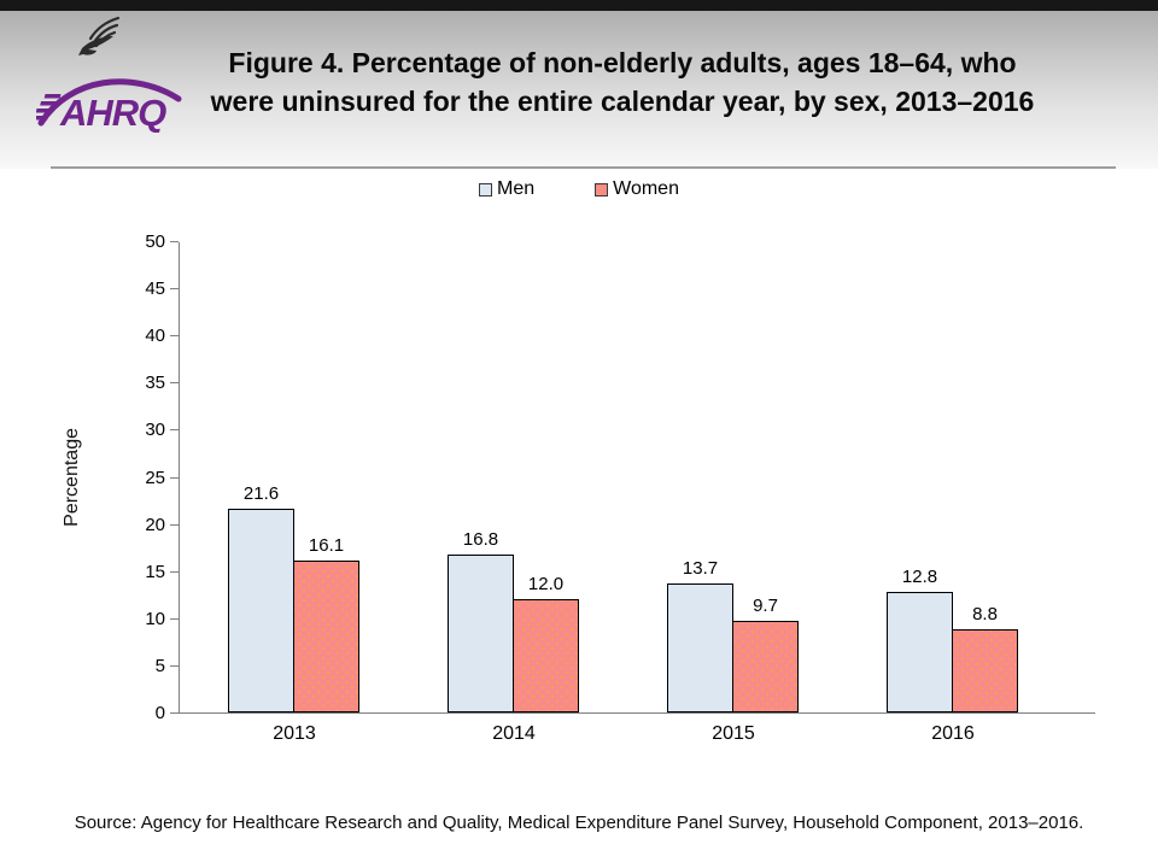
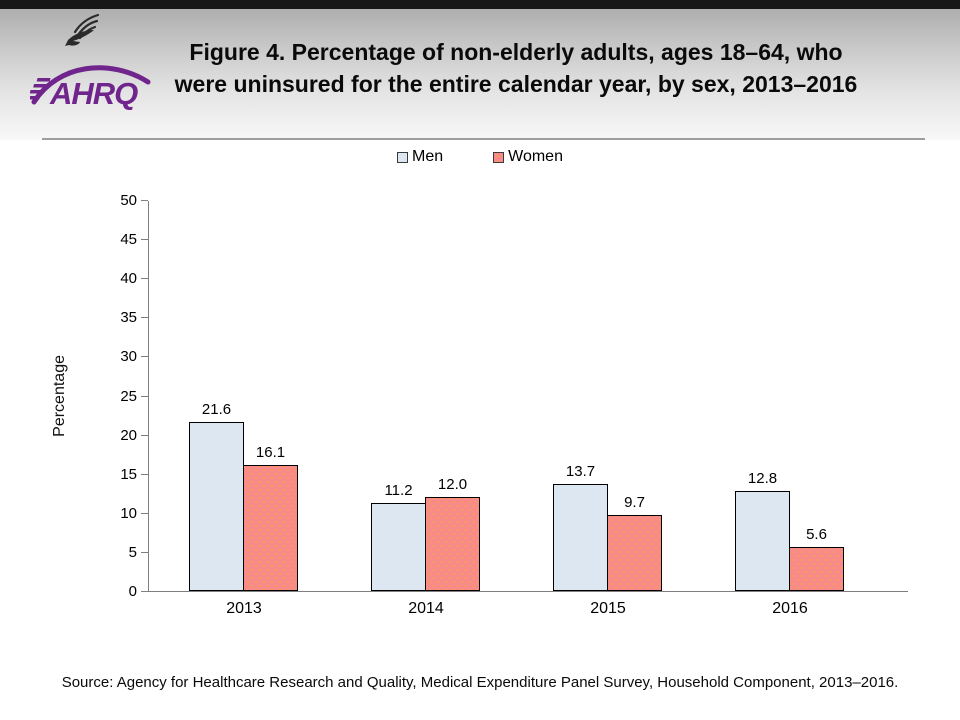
Men/2014: 16.8 -> 11.2
Women/2016: 8.8 -> 5.6
